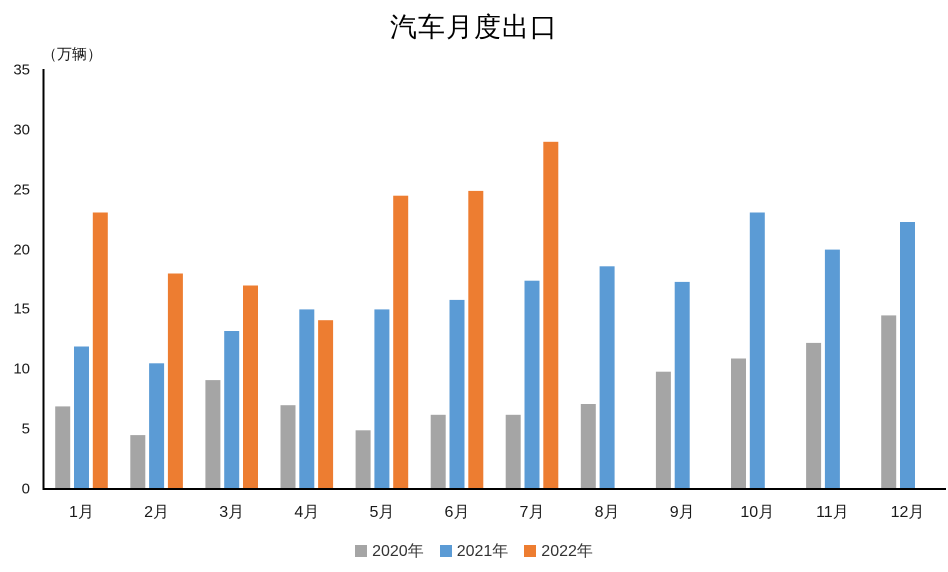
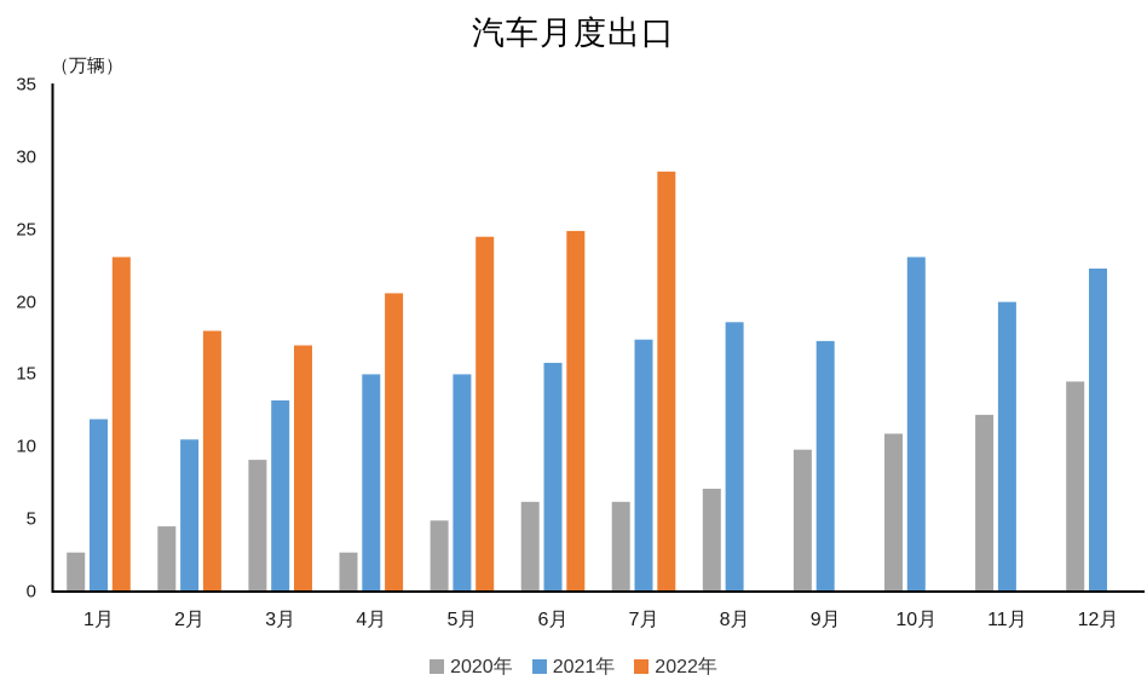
2020年/1月: 6.9 -> 2.7
2020年/4月: 7.0 -> 2.7
2022年/4月: 14.1 -> 20.6
